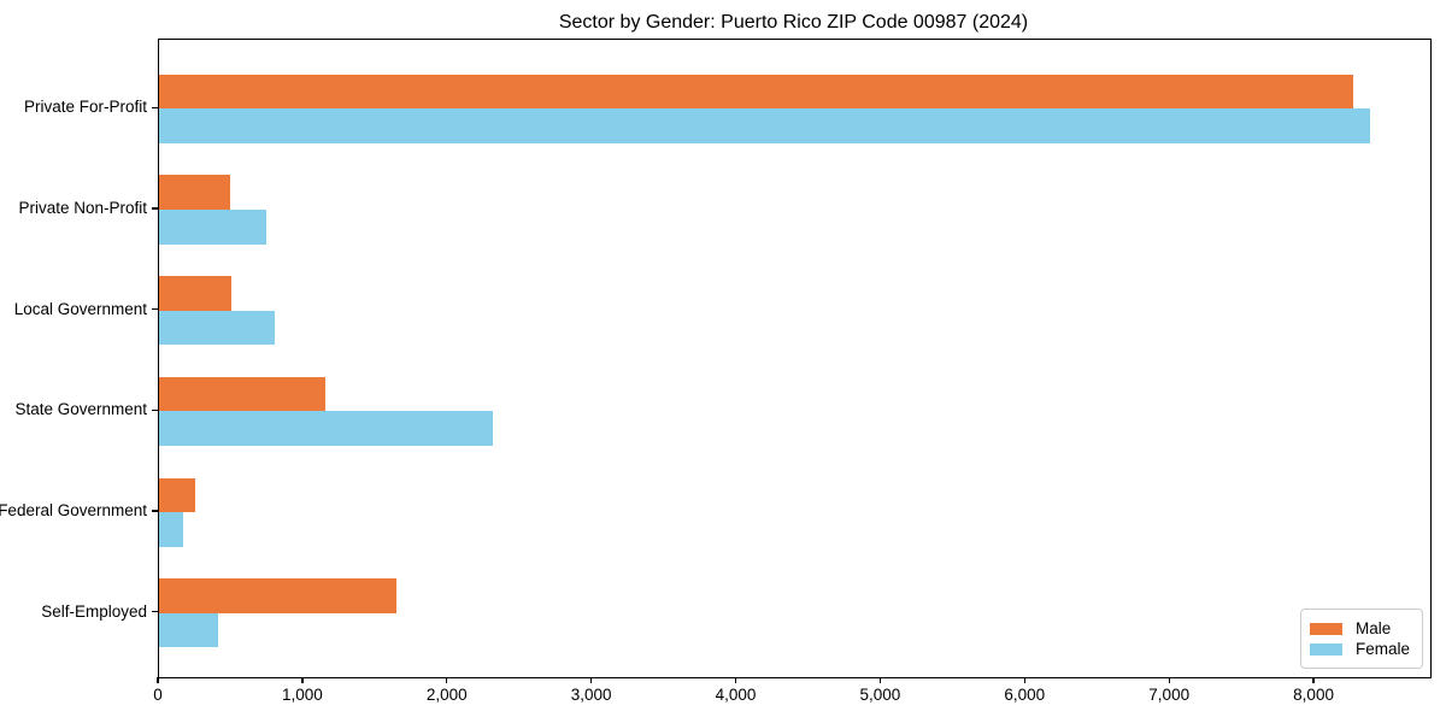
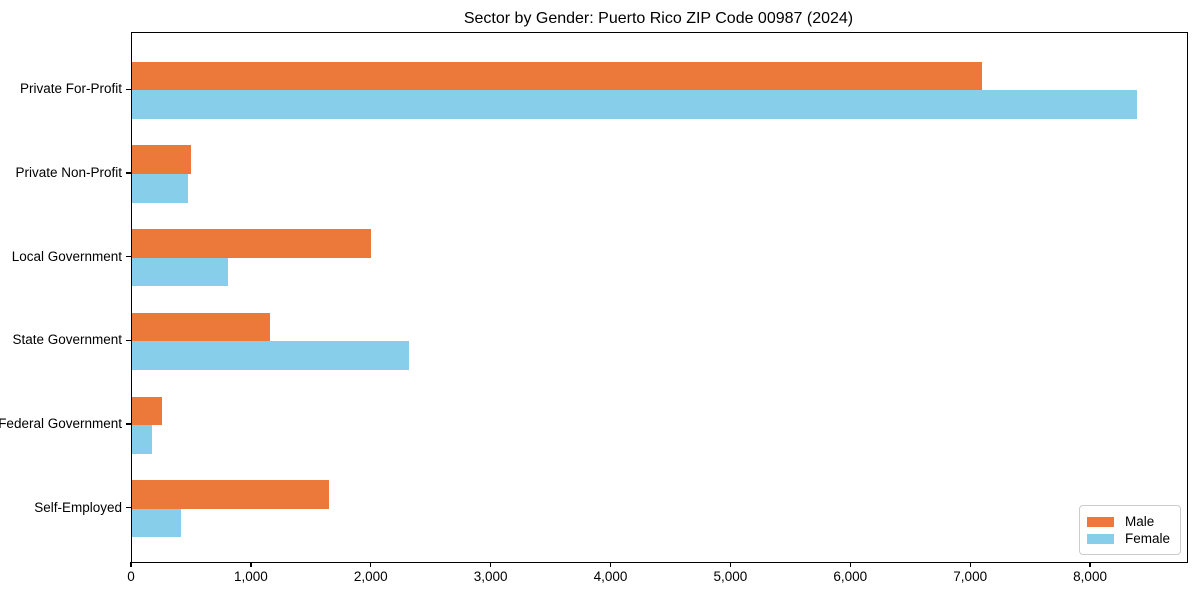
Male/Private For-Profit: 8270 -> 7090
Female/Private Non-Profit: 740 -> 470
Male/Local Government: 500 -> 1990
